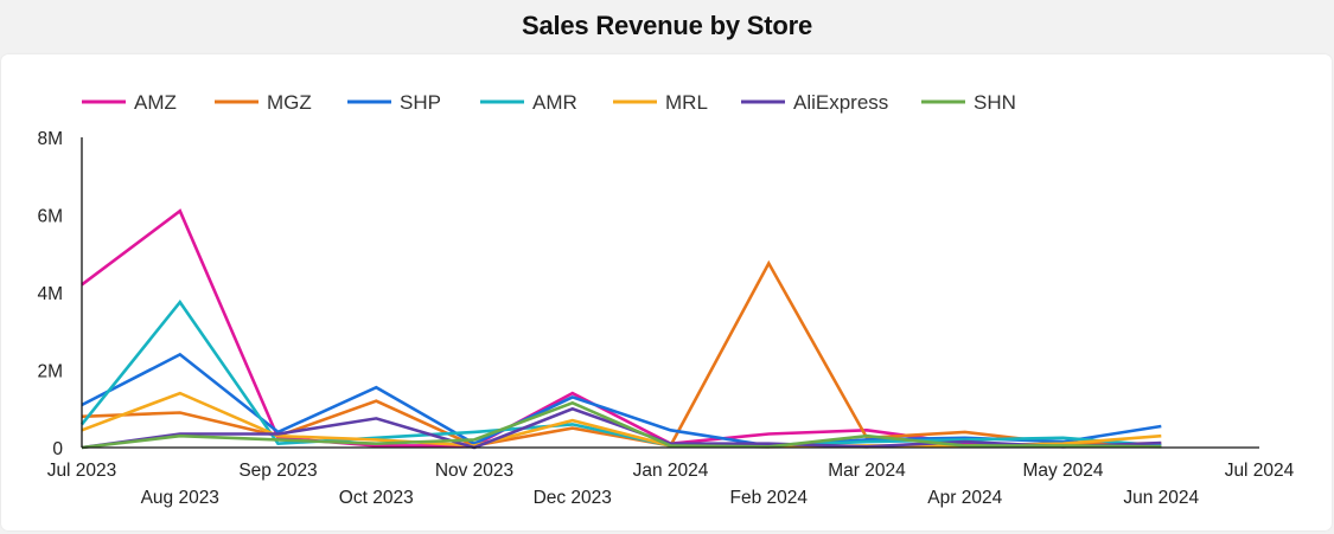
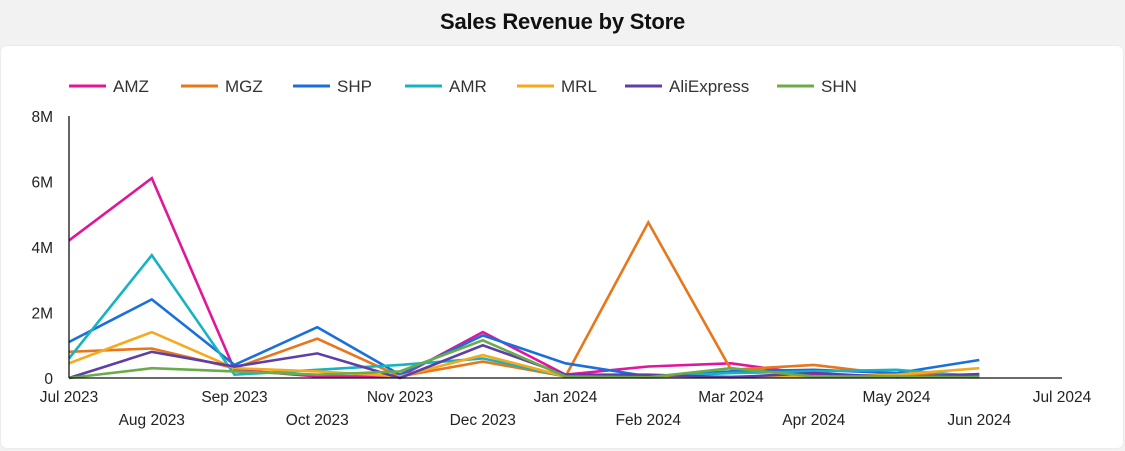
AliExpress/Aug 2023: 0.4M -> 0.8M
